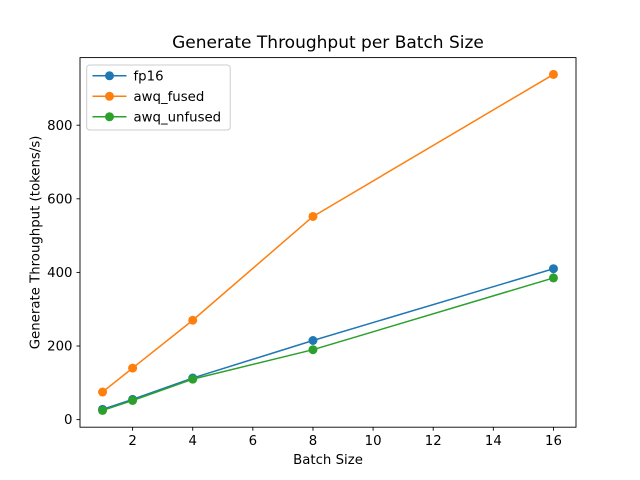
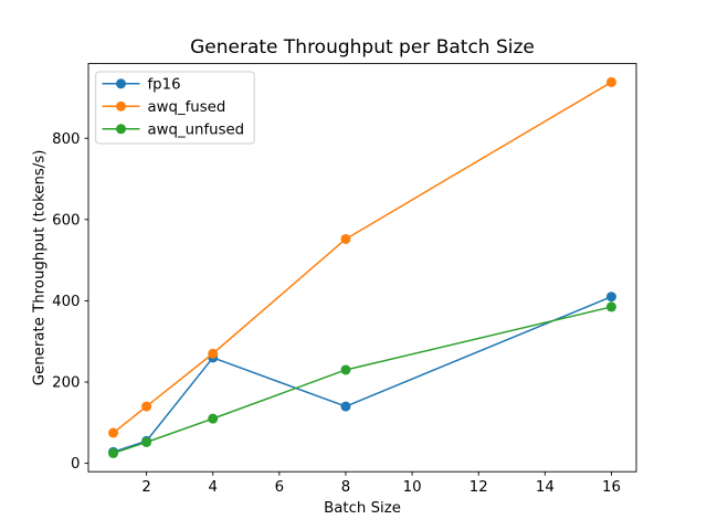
fp16/4: 110 -> 260
fp16/8: 220 -> 140
awq_unfused/8: 190 -> 230
